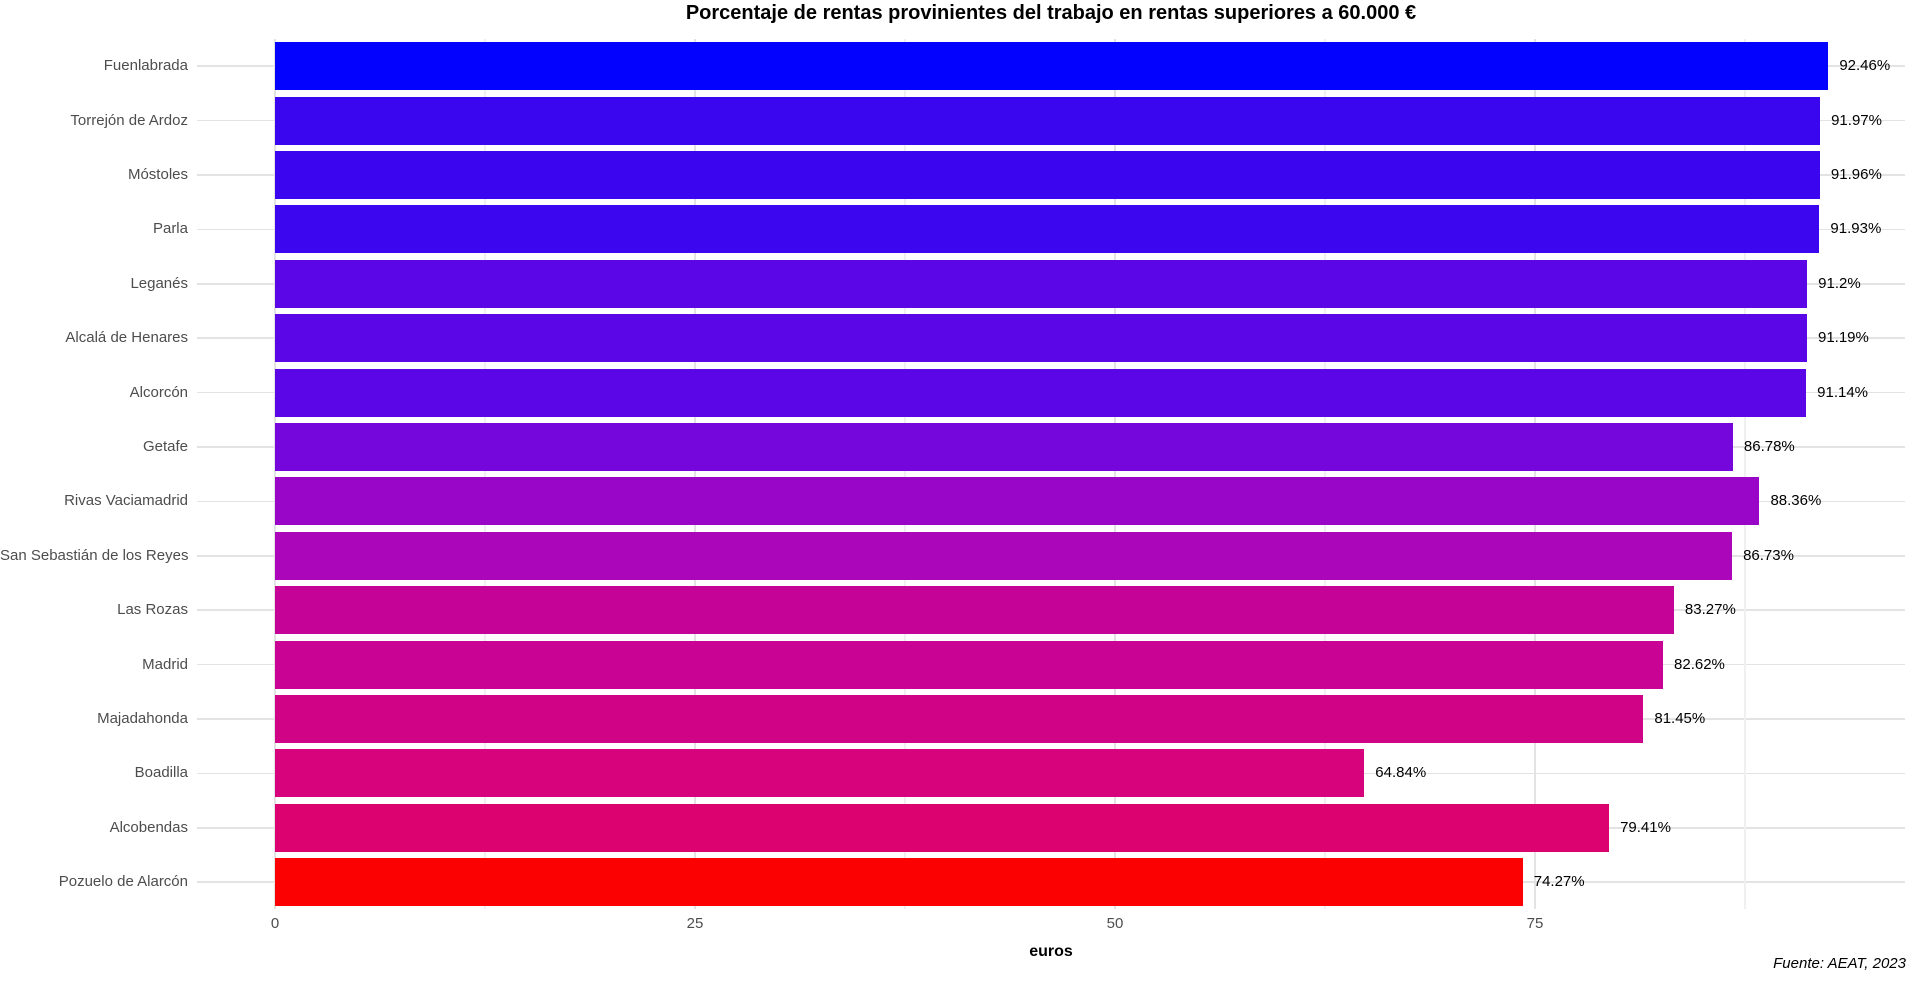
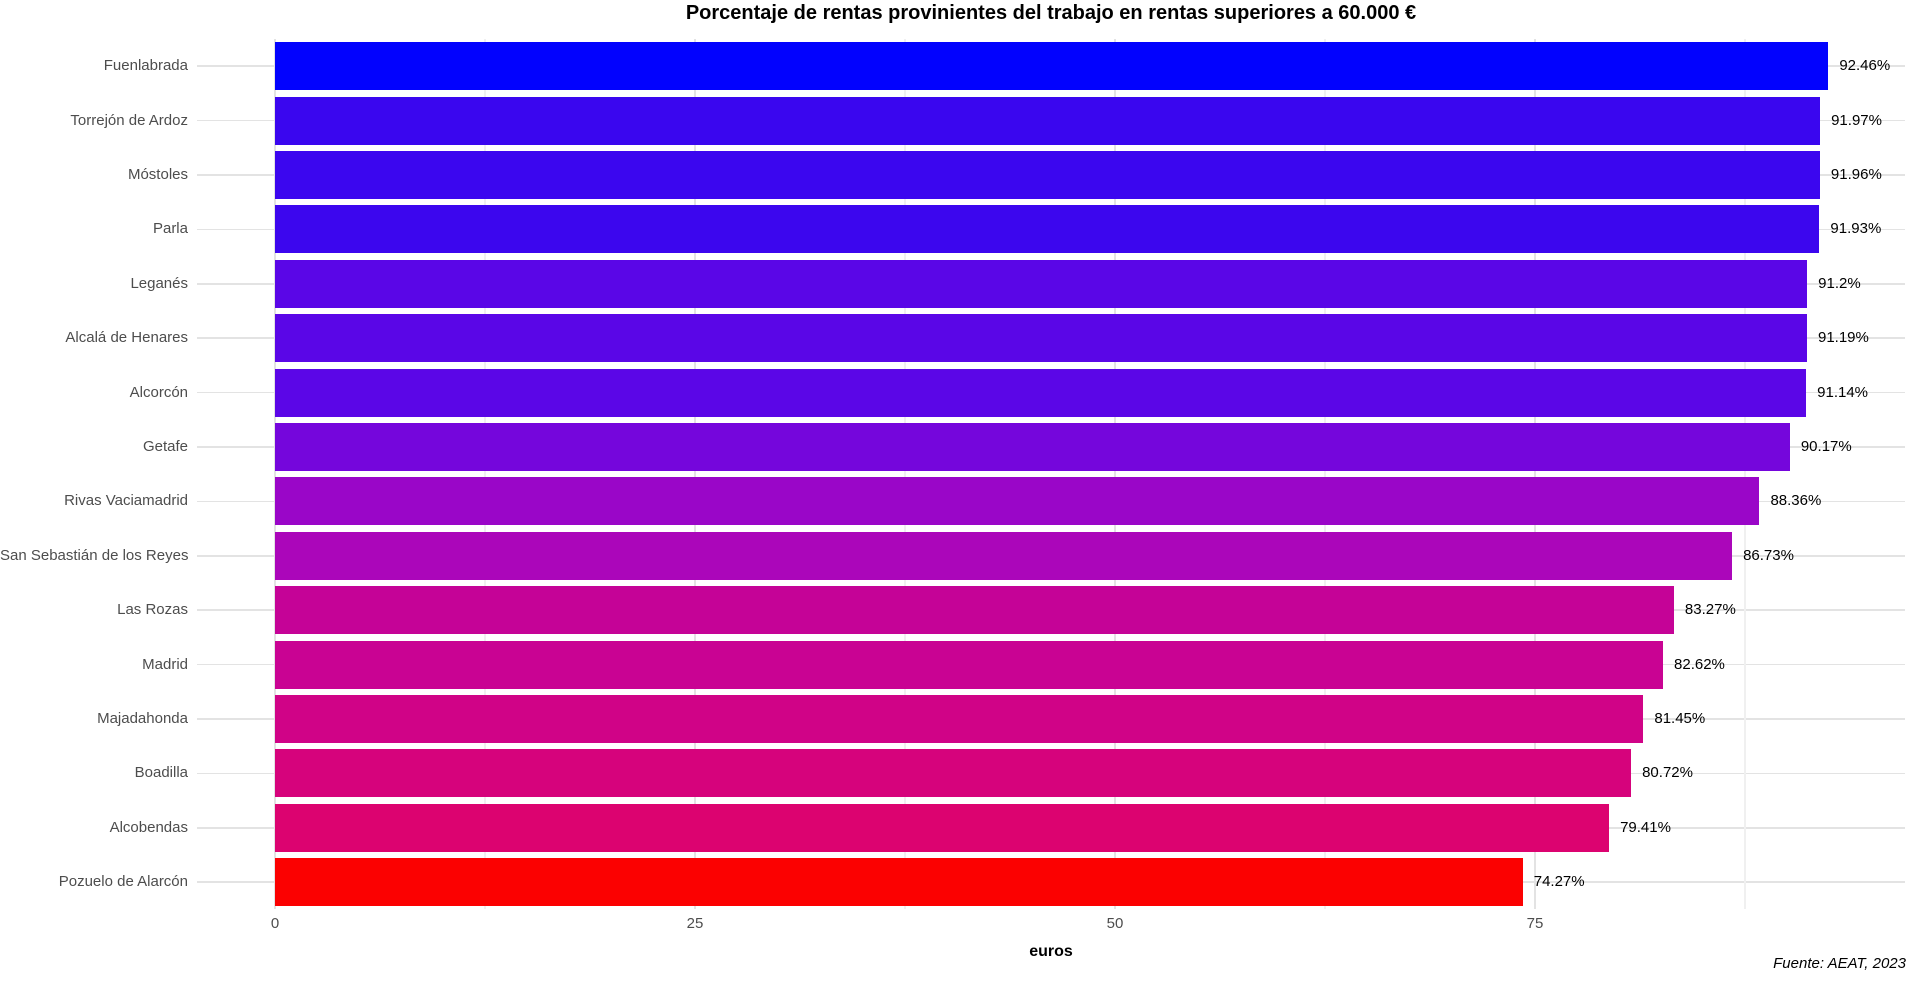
Getafe: 86.78% -> 90.17%
Boadilla: 64.84% -> 80.72%
